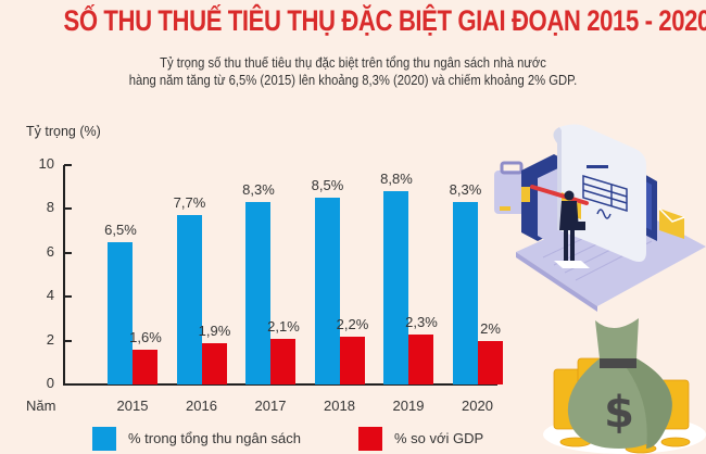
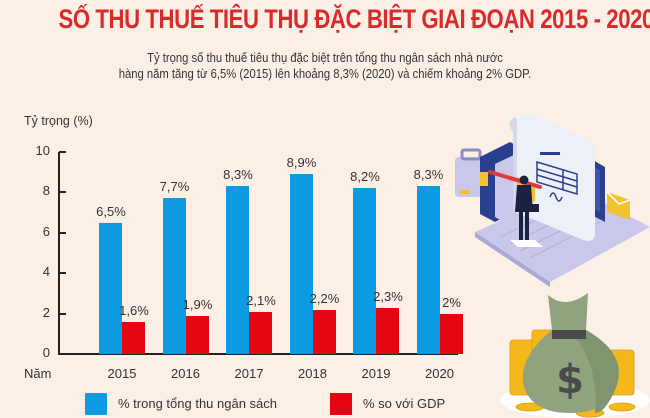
% trong tổng thu ngân sách/2018: 8,5% -> 8,9%
% trong tổng thu ngân sách/2019: 8,8% -> 8,2%
